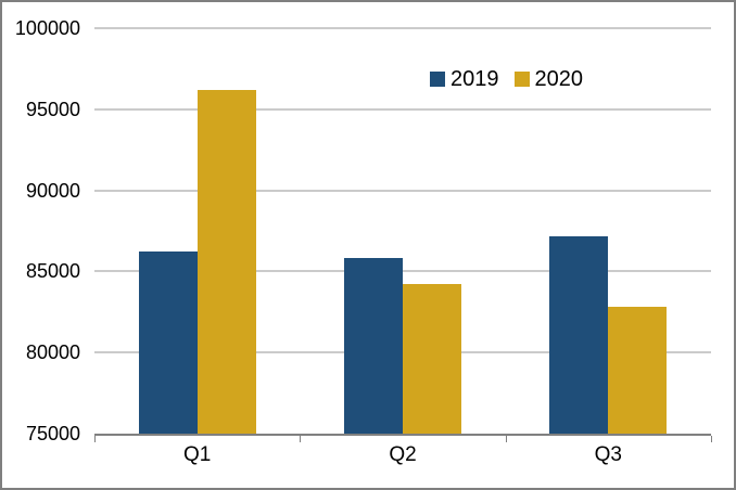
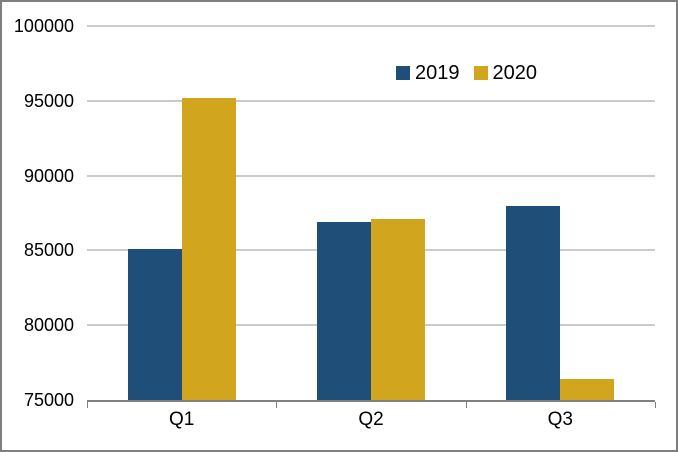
2019/Q1: 86200 -> 85100
2020/Q1: 96200 -> 95200
2019/Q2: 85800 -> 86900
2020/Q2: 84200 -> 87100
2019/Q3: 87200 -> 88000
2020/Q3: 82800 -> 76400
